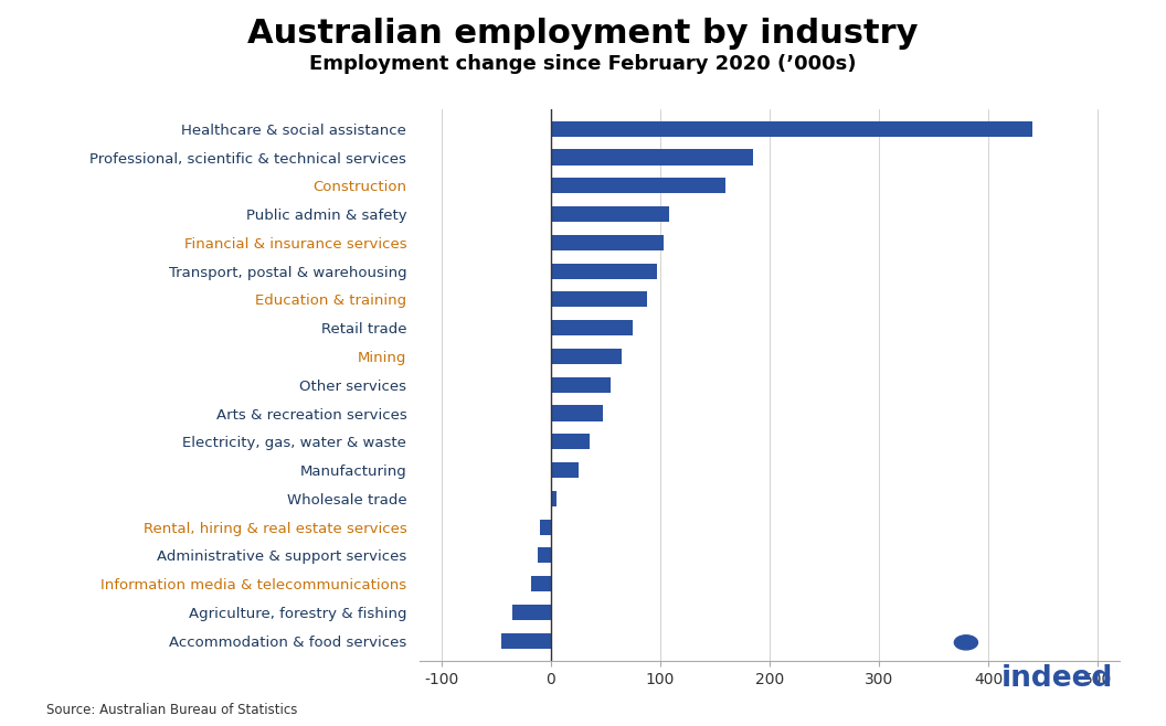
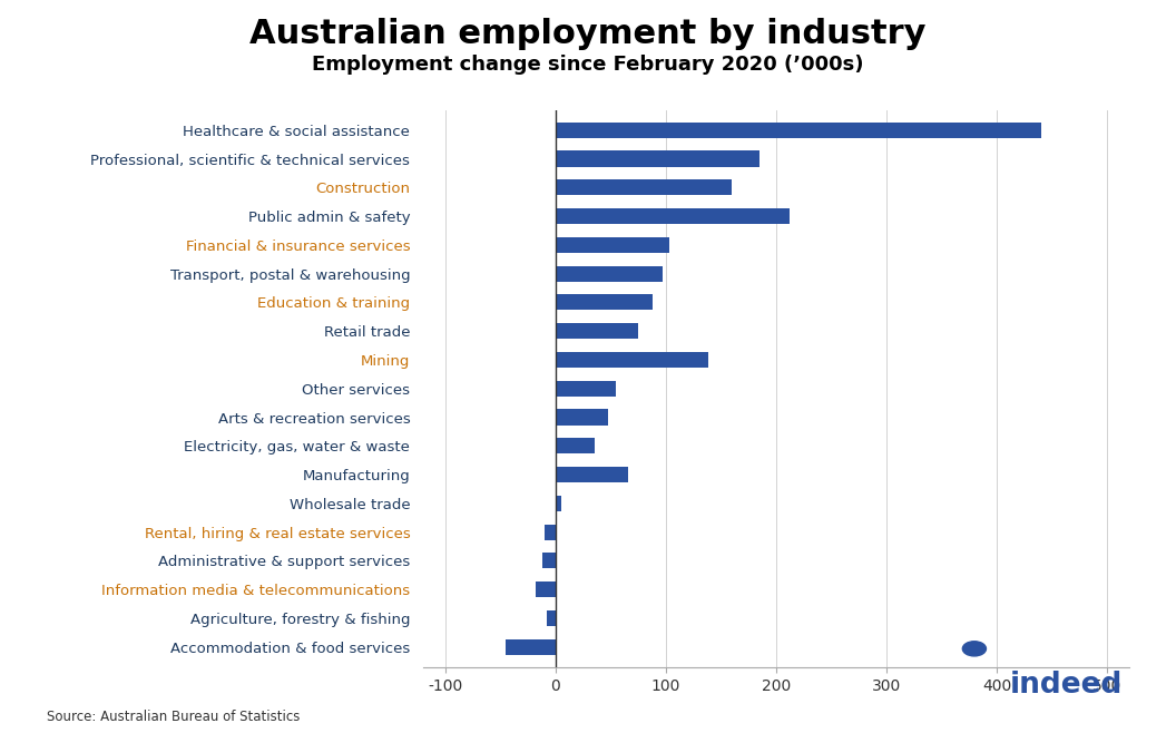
Public admin & safety: 108 -> 212
Mining: 65 -> 138
Manufacturing: 25 -> 66
Agriculture, forestry & fishing: -35 -> -8
